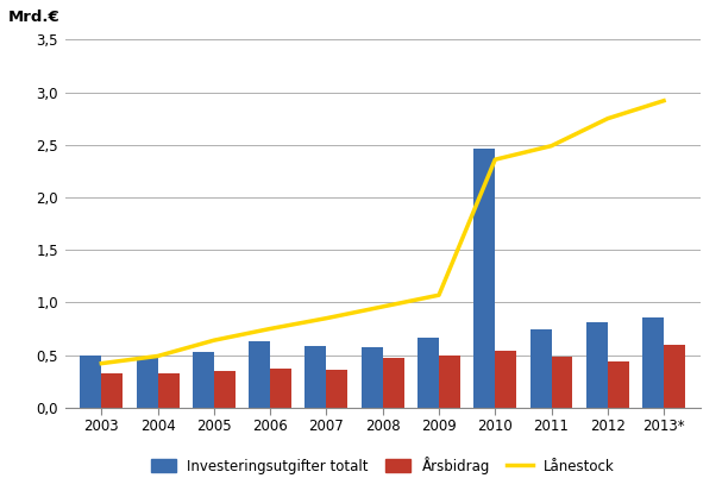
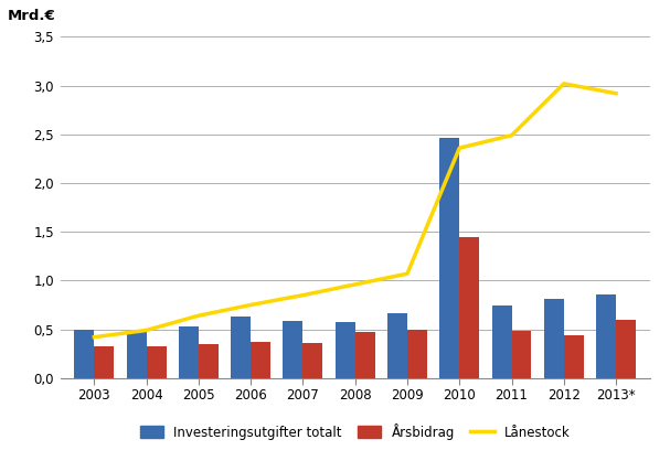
Årsbidrag/2010: 0,54 -> 1,44
Lånestock/2012: 2,75 -> 3,02
